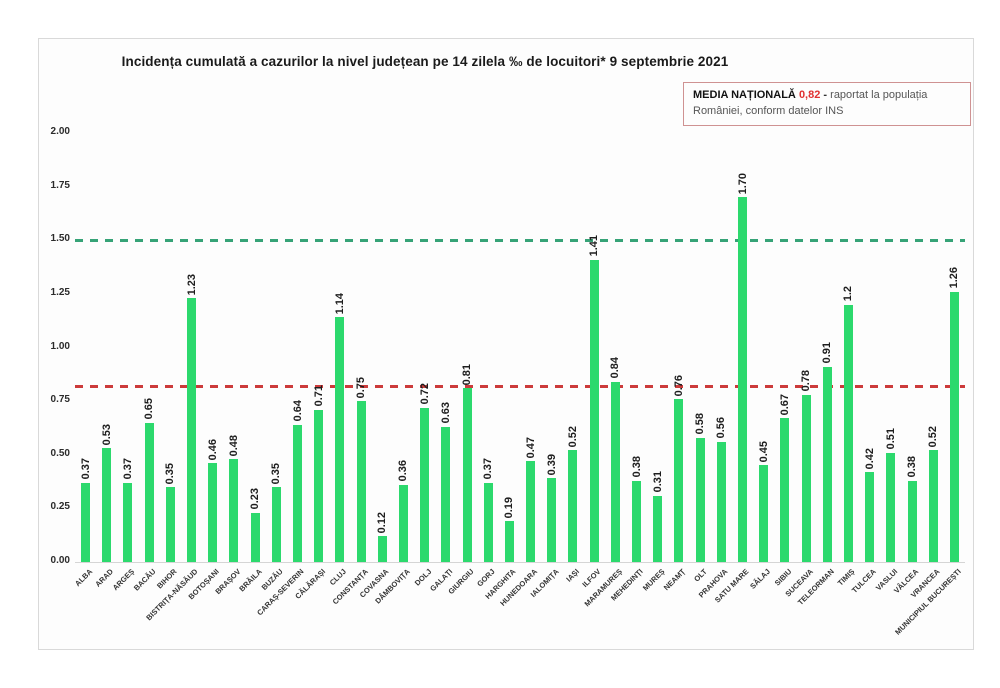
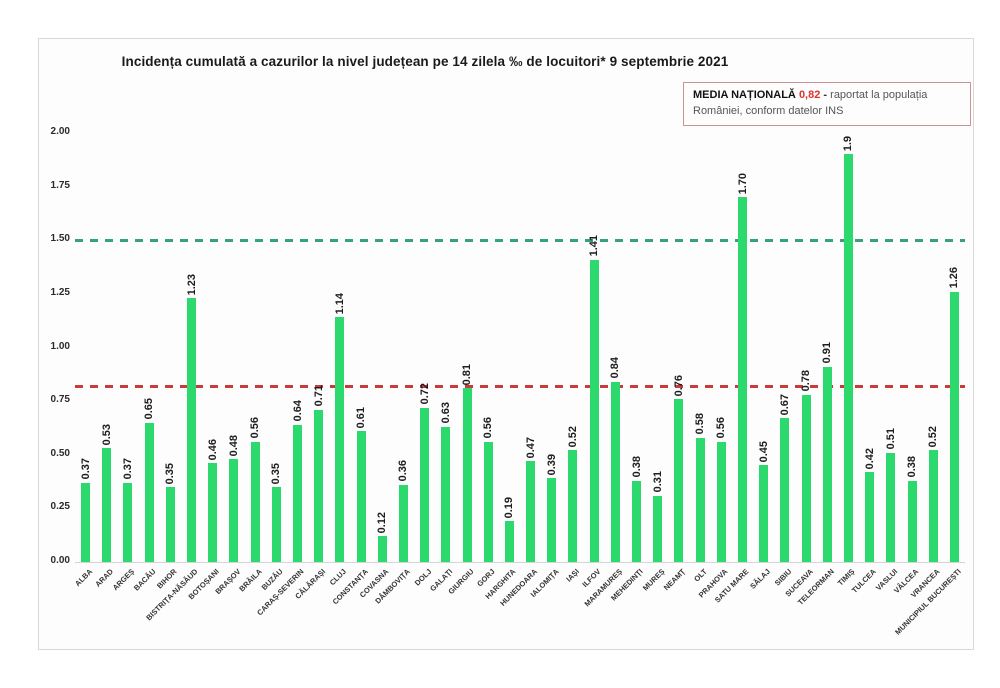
BRĂILA: 0.23 -> 0.56
CONSTANȚA: 0.75 -> 0.61
GORJ: 0.37 -> 0.56
TIMIȘ: 1.2 -> 1.9
